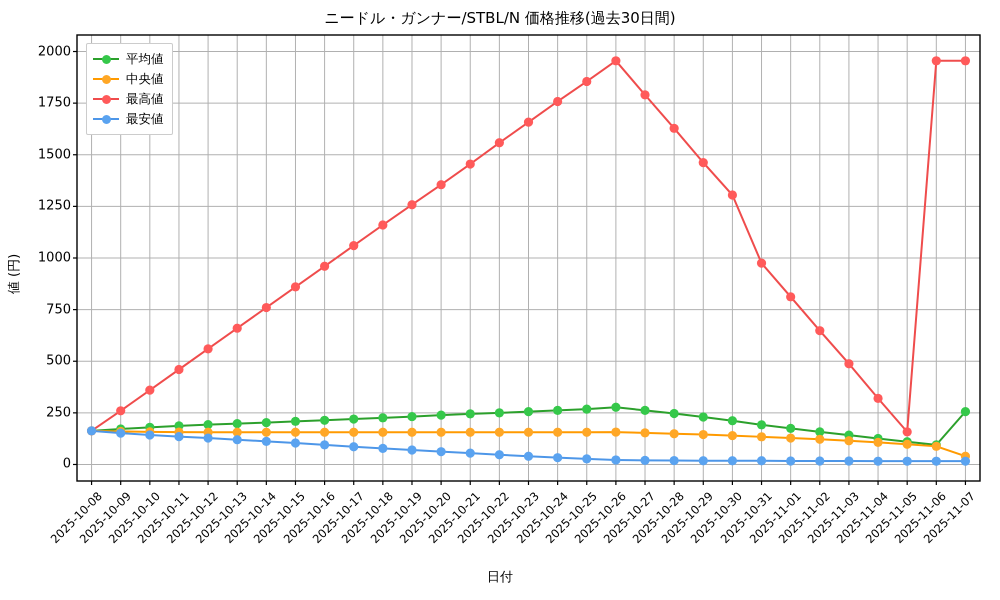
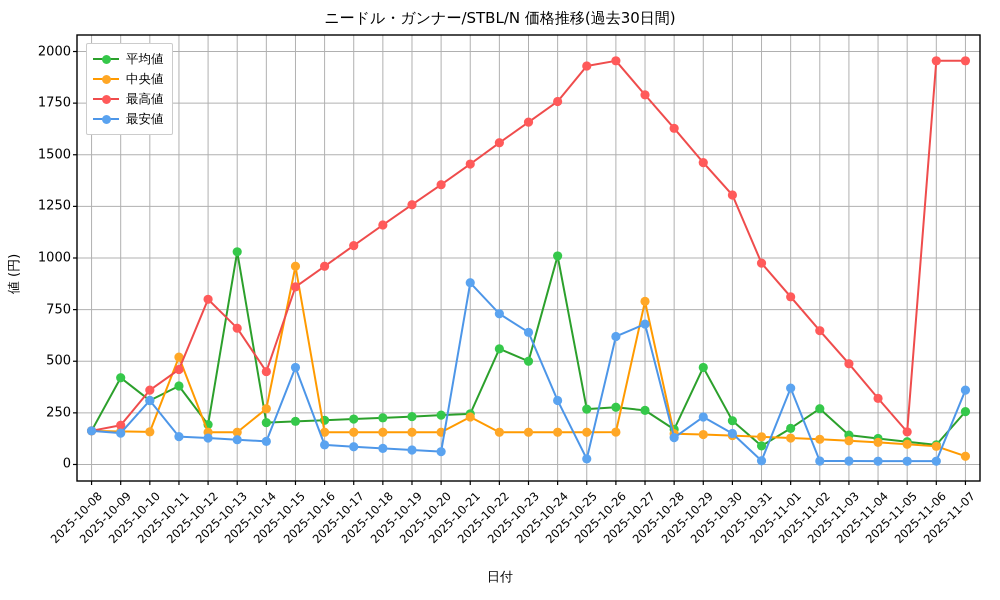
平均値/2025-10-09: 170 -> 420
最高値/2025-10-09: 260 -> 190
平均値/2025-10-10: 180 -> 310
最安値/2025-10-10: 140 -> 310
平均値/2025-10-11: 190 -> 380
中央値/2025-10-11: 160 -> 520
最高値/2025-10-12: 560 -> 800
平均値/2025-10-13: 200 -> 1030
中央値/2025-10-14: 160 -> 270
最高値/2025-10-14: 760 -> 450
中央値/2025-10-15: 160 -> 960
最安値/2025-10-15: 100 -> 470
中央値/2025-10-21: 160 -> 230
最安値/2025-10-21: 60 -> 880
平均値/2025-10-22: 250 -> 560
最安値/2025-10-22: 50 -> 730
平均値/2025-10-23: 260 -> 500
最安値/2025-10-23: 40 -> 640
平均値/2025-10-24: 260 -> 1010
最安値/2025-10-24: 30 -> 310
最高値/2025-10-25: 1860 -> 1930
最安値/2025-10-26: 20 -> 620
中央値/2025-10-27: 150 -> 790
最安値/2025-10-27: 20 -> 680
平均値/2025-10-28: 250 -> 170
最安値/2025-10-28: 20 -> 130
平均値/2025-10-29: 230 -> 470
最安値/2025-10-29: 20 -> 230
最安値/2025-10-30: 20 -> 150
平均値/2025-10-31: 190 -> 90
最安値/2025-11-01: 20 -> 370
平均値/2025-11-02: 160 -> 270
最安値/2025-11-07: 20 -> 360
